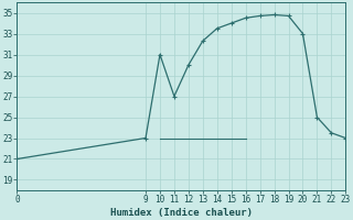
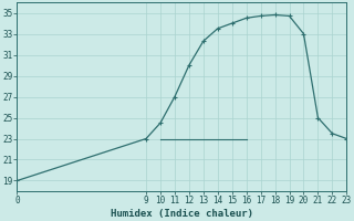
0: 21.0 -> 19.0
10: 31.0 -> 24.5
